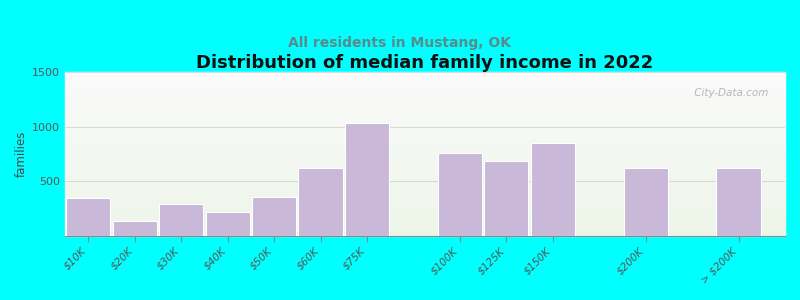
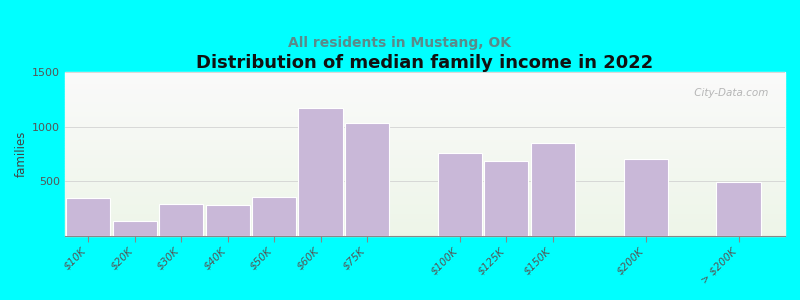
$40K: 220 -> 280
$60K: 620 -> 1170
$200K: 620 -> 700
> $200K: 620 -> 490
